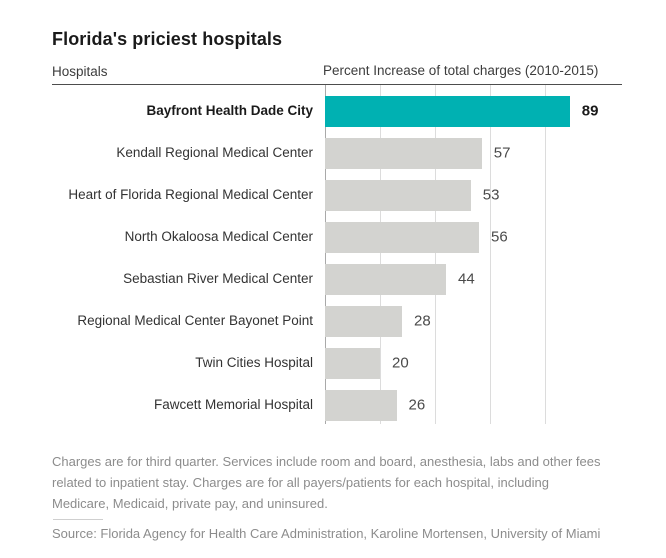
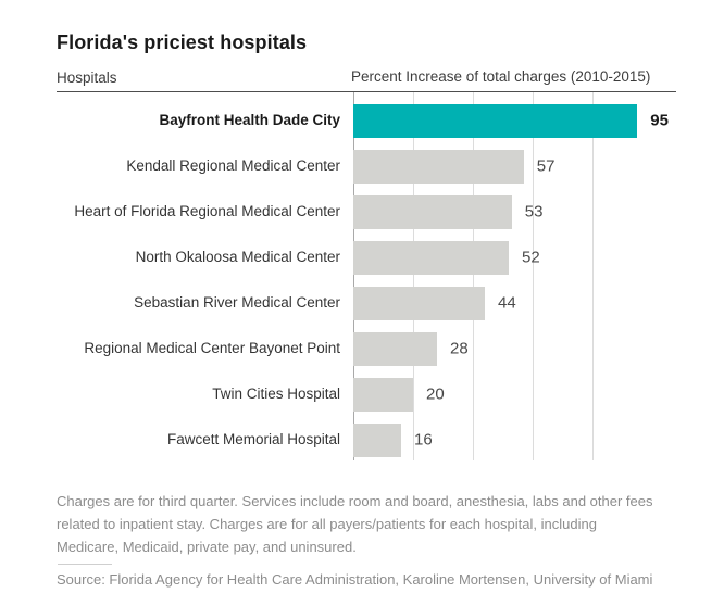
Bayfront Health Dade City: 89 -> 95
North Okaloosa Medical Center: 56 -> 52
Fawcett Memorial Hospital: 26 -> 16
